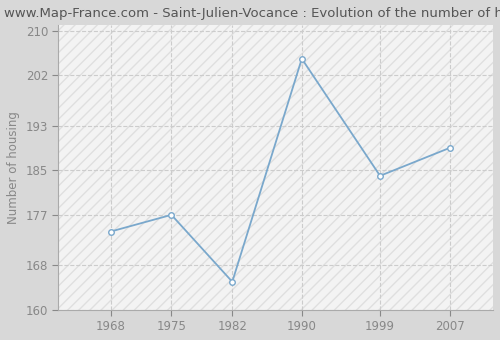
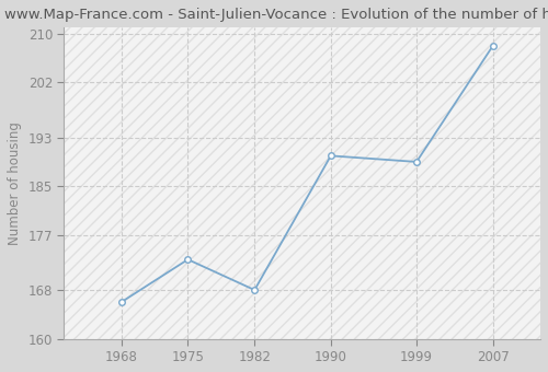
1968: 174 -> 166
1975: 177 -> 173
1982: 165 -> 168
1990: 205 -> 190
1999: 184 -> 189
2007: 189 -> 208
